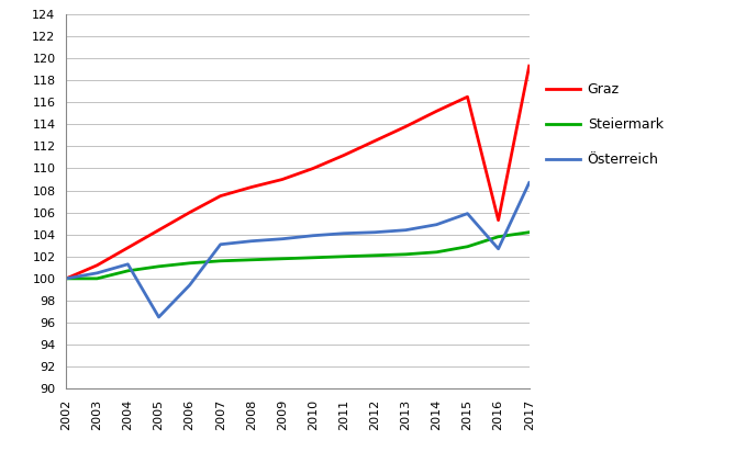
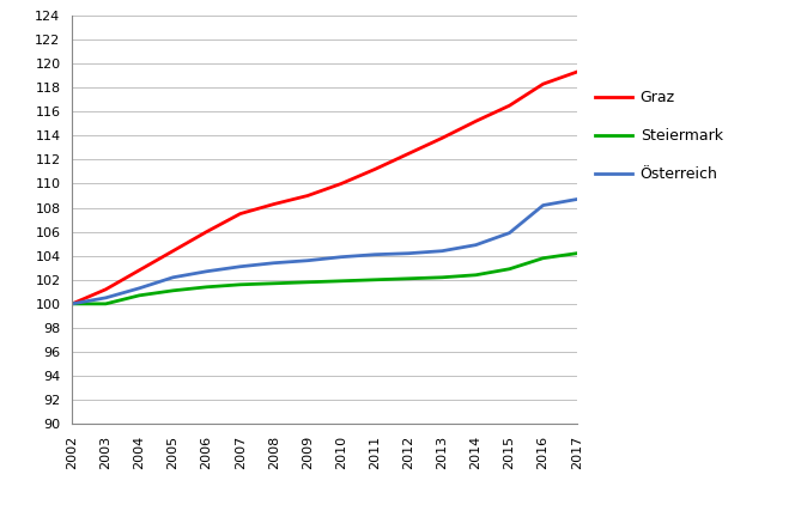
Österreich/2005: 96.5 -> 102.2
Österreich/2006: 99.4 -> 102.7
Graz/2016: 105.3 -> 118.3
Österreich/2016: 102.7 -> 108.2
